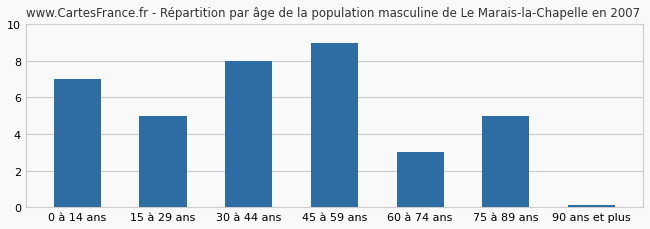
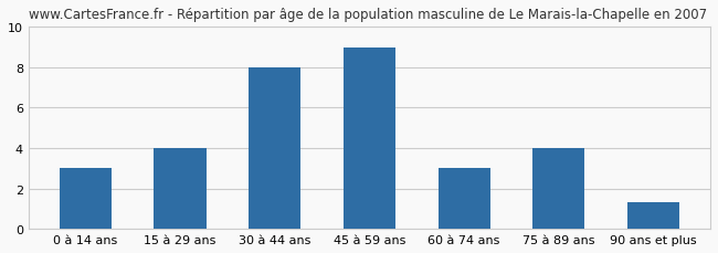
0 à 14 ans: 7.0 -> 3.0
15 à 29 ans: 5.0 -> 4.0
75 à 89 ans: 5.0 -> 4.0
90 ans et plus: 0.1 -> 1.3
